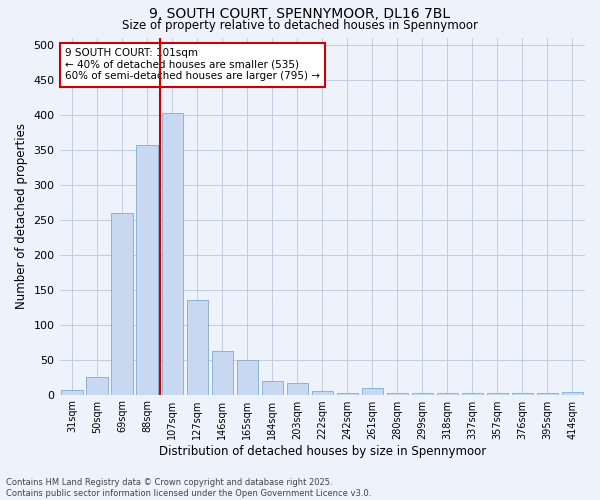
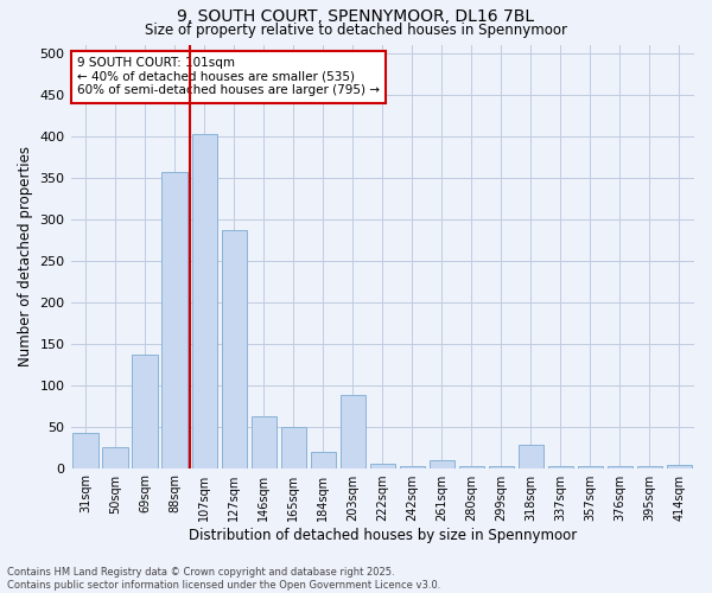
31sqm: 7 -> 42
69sqm: 260 -> 136
127sqm: 135 -> 286
203sqm: 16 -> 88
318sqm: 2 -> 28
